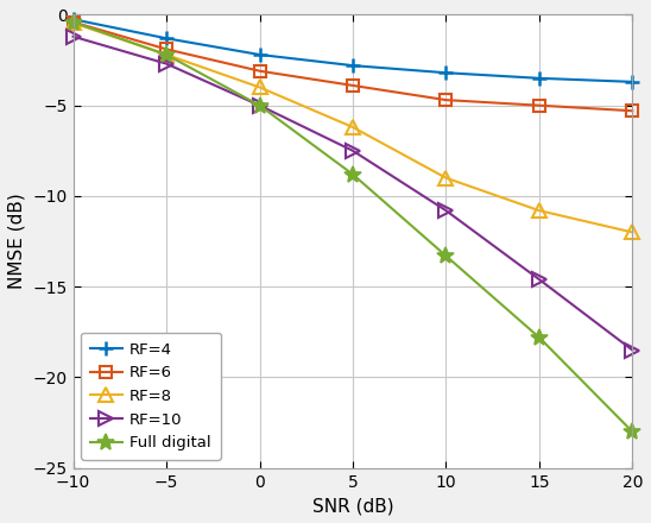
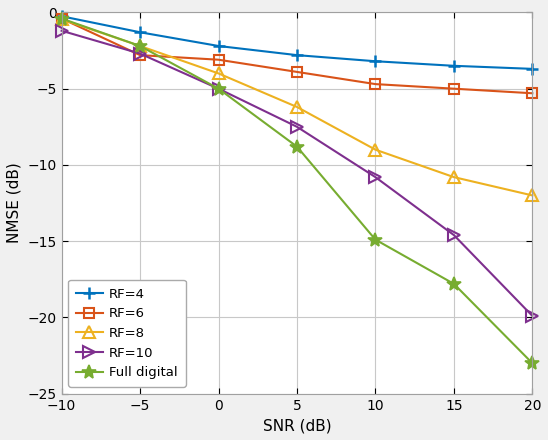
RF=6/−5: -1.9 -> -2.8
Full digital/10: -13.3 -> -14.9
RF=10/20: -18.5 -> -19.9
